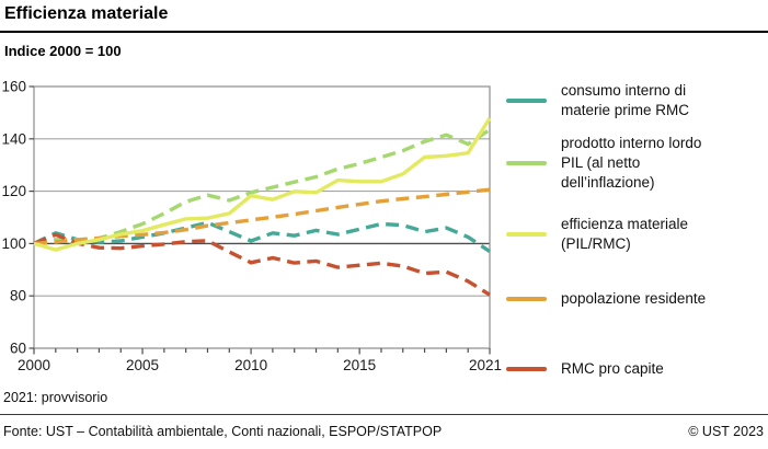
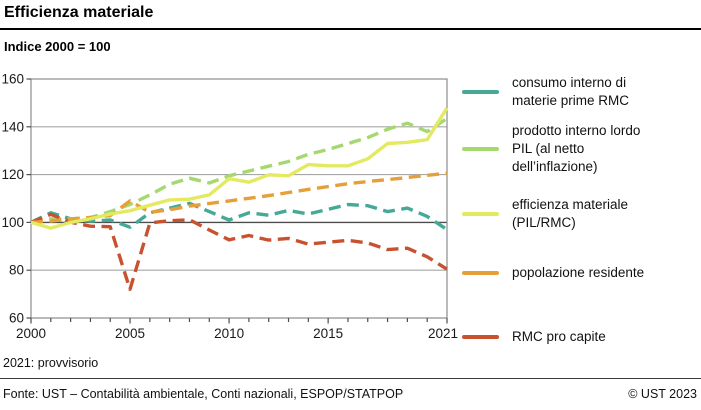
consumo interno di materie prime RMC/2005: 102 -> 98
popolazione residente/2005: 103 -> 109
RMC pro capite/2005: 99 -> 72
